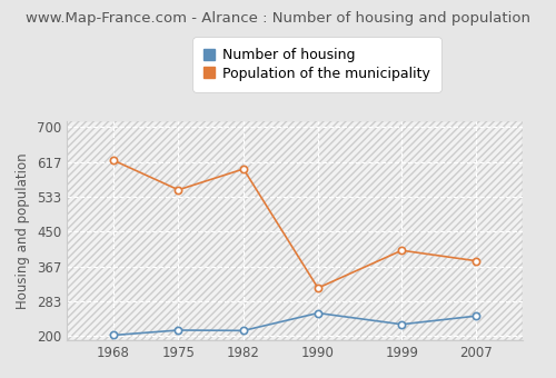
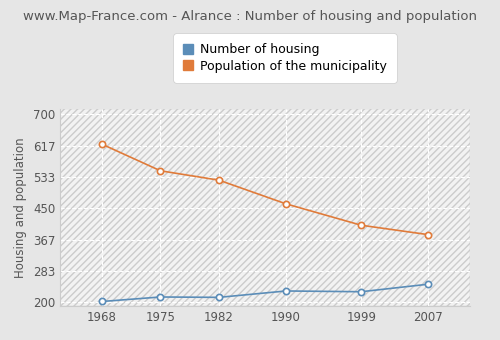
Population of the municipality/1982: 600 -> 525
Number of housing/1990: 255 -> 230
Population of the municipality/1990: 315 -> 462
